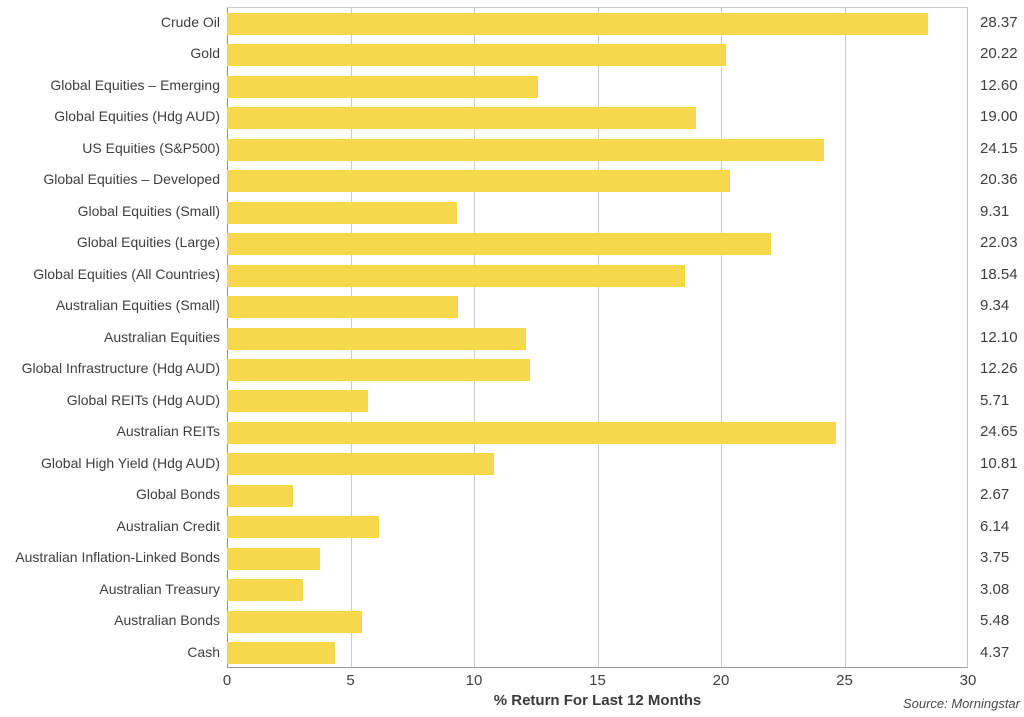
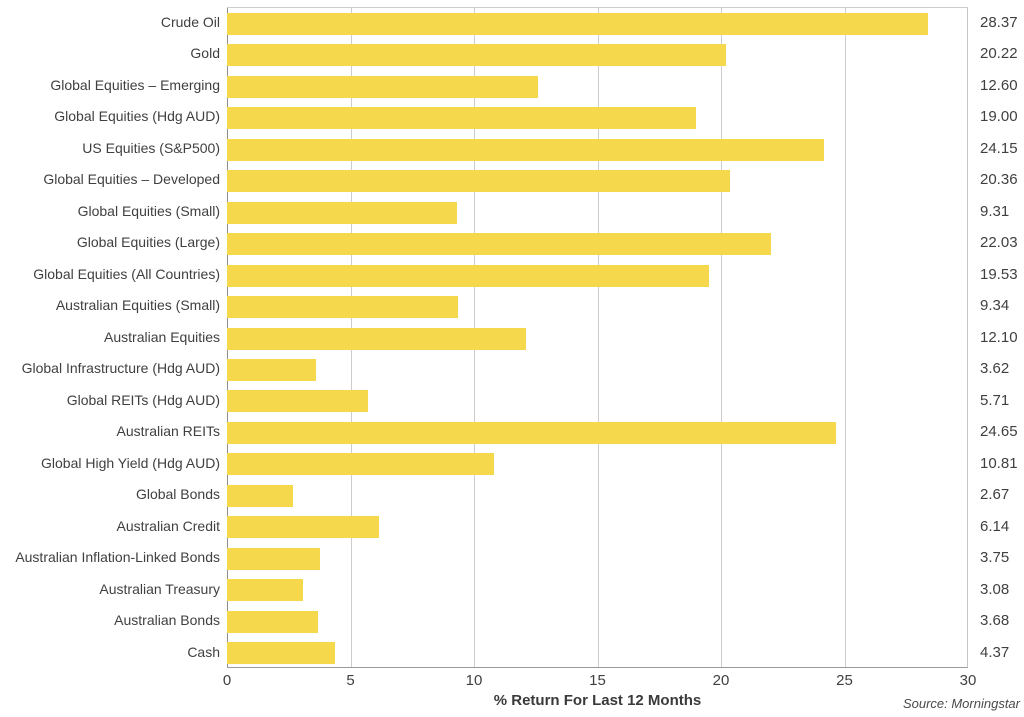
Global Equities (All Countries): 18.54 -> 19.53
Global Infrastructure (Hdg AUD): 12.26 -> 3.62
Australian Bonds: 5.48 -> 3.68
